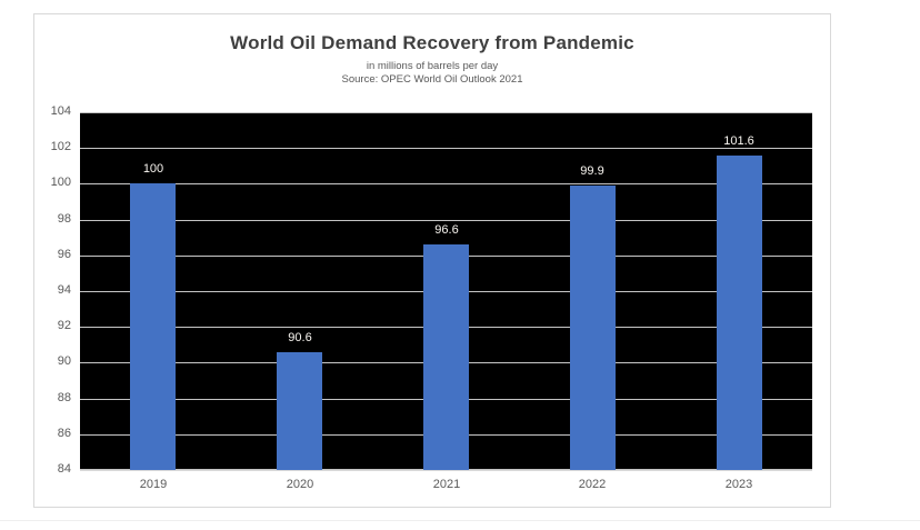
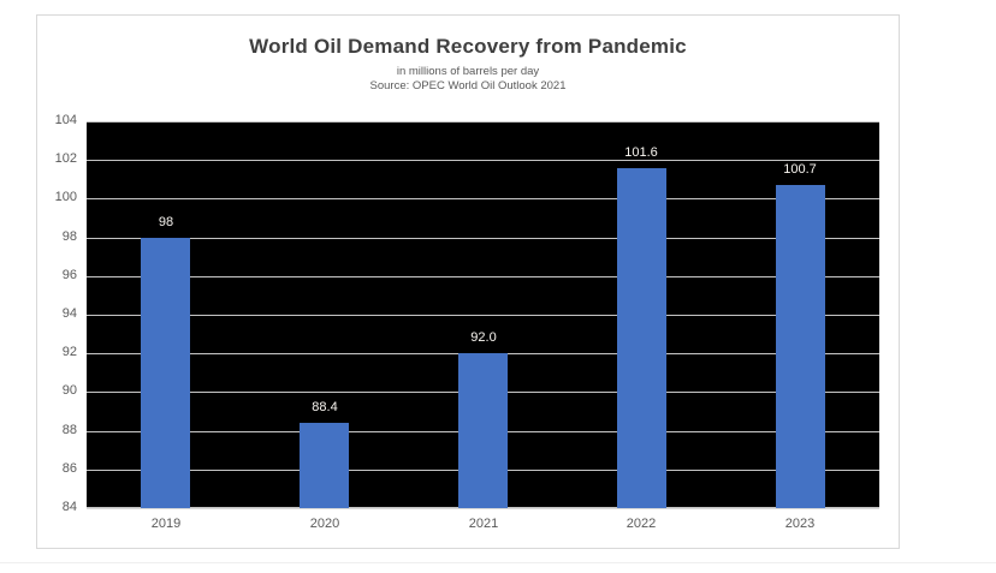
2019: 100 -> 98
2020: 90.6 -> 88.4
2021: 96.6 -> 92.0
2022: 99.9 -> 101.6
2023: 101.6 -> 100.7
